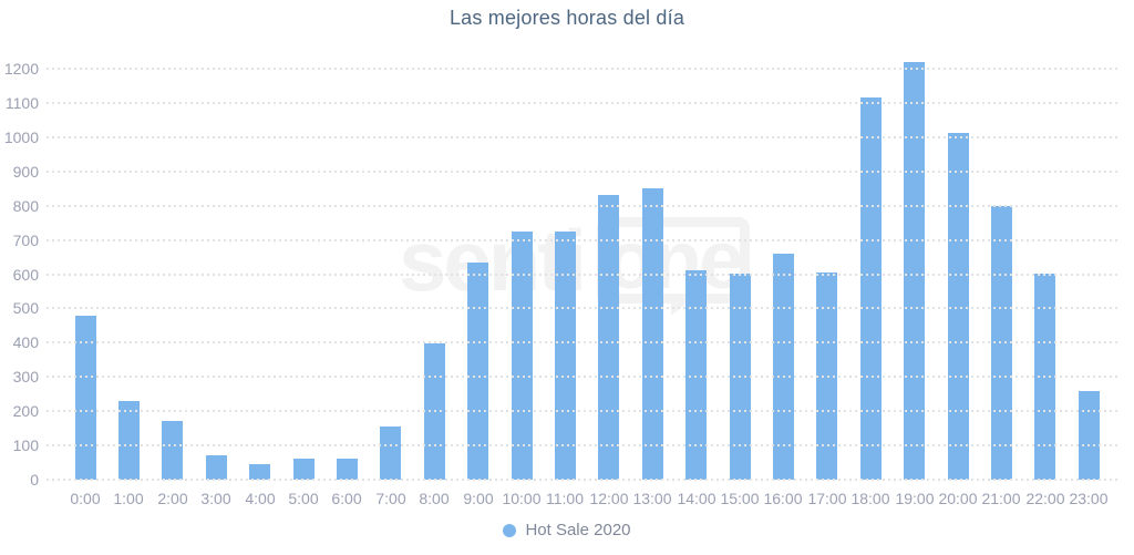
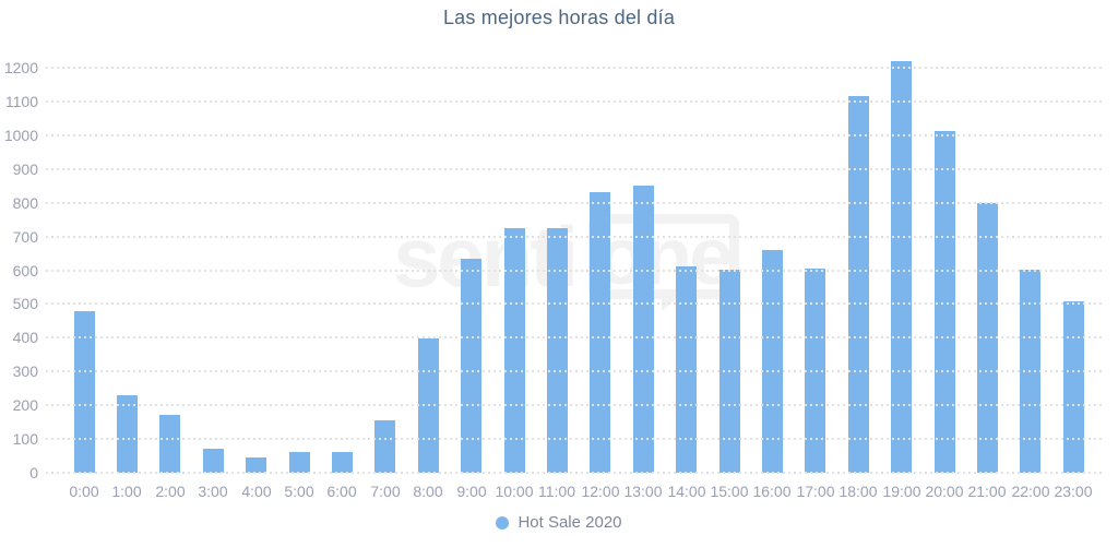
23:00: 260 -> 510
